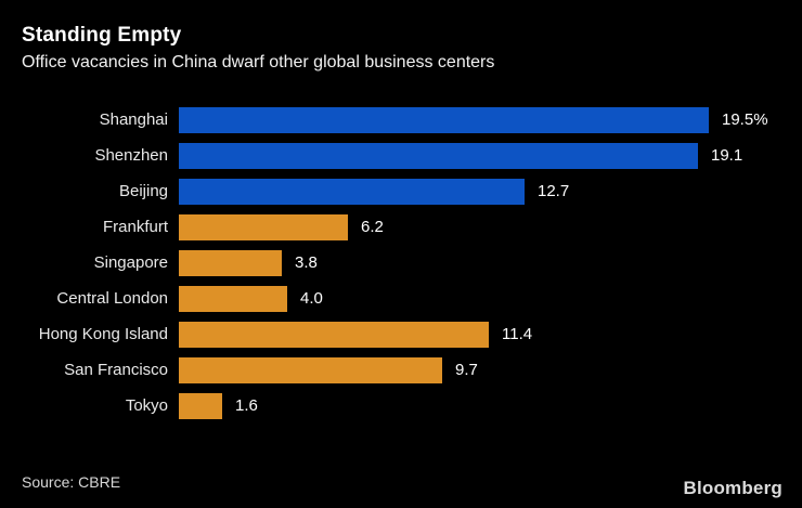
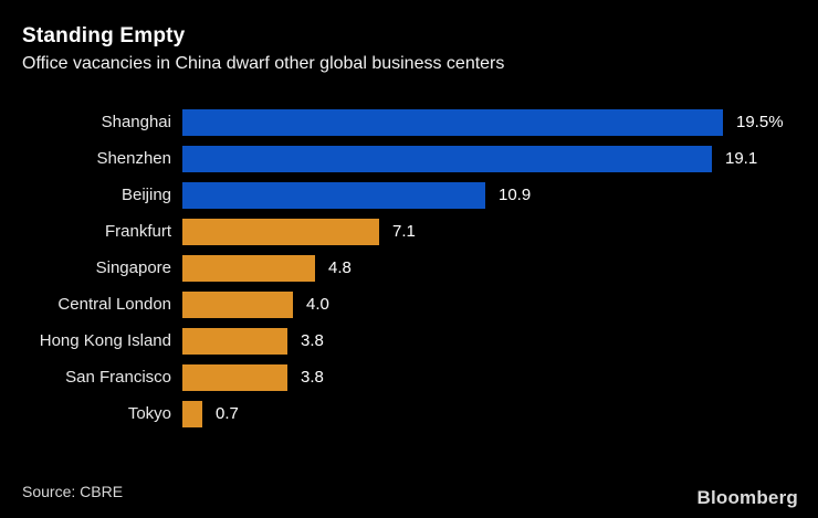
Beijing: 12.7 -> 10.9
Frankfurt: 6.2 -> 7.1
Singapore: 3.8 -> 4.8
Hong Kong Island: 11.4 -> 3.8
San Francisco: 9.7 -> 3.8
Tokyo: 1.6 -> 0.7
